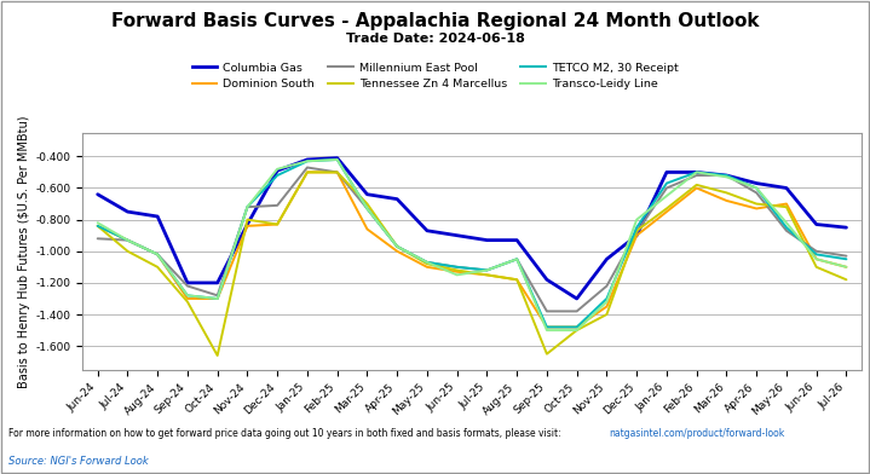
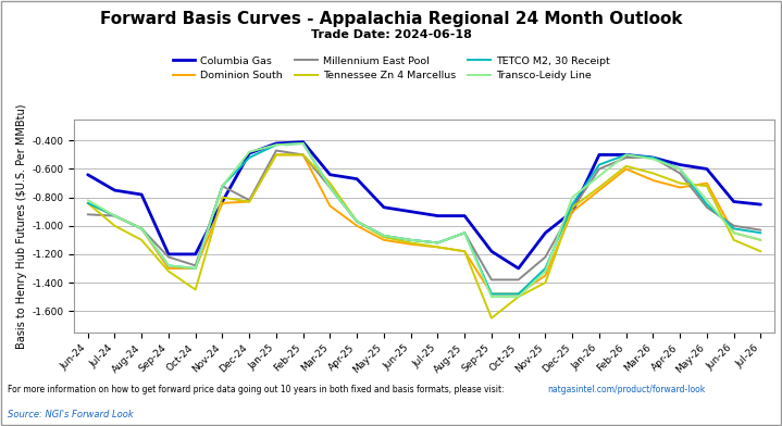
Tennessee Zn 4 Marcellus/Oct-24: -1.66 -> -1.45
Millennium East Pool/Dec-24: -0.71 -> -0.82
Transco-Leidy Line/Jun-25: -1.15 -> -1.10
